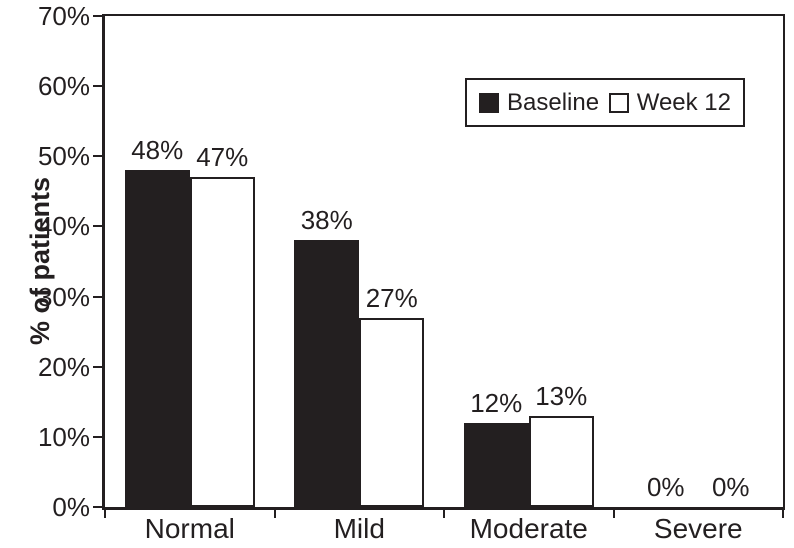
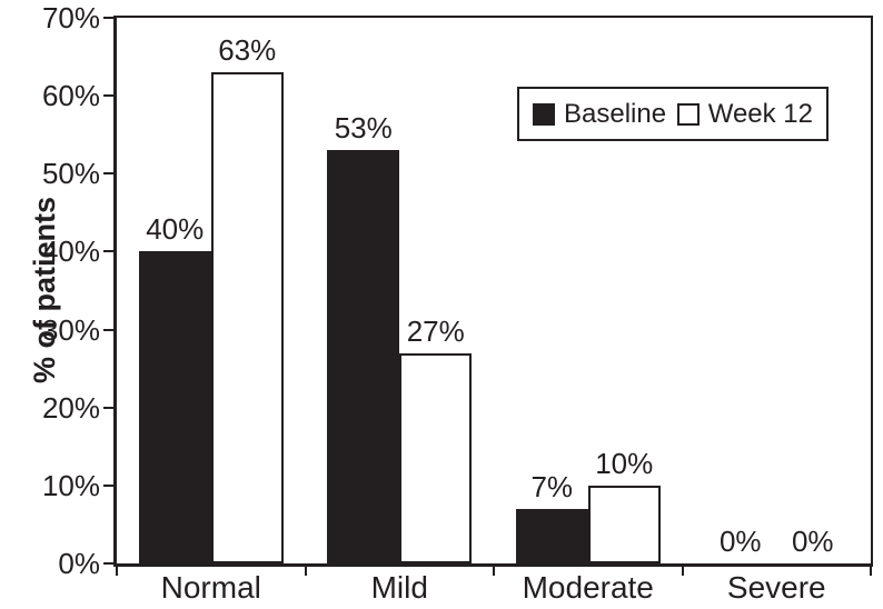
Baseline/Normal: 48% -> 40%
Week 12/Normal: 47% -> 63%
Baseline/Mild: 38% -> 53%
Baseline/Moderate: 12% -> 7%
Week 12/Moderate: 13% -> 10%
